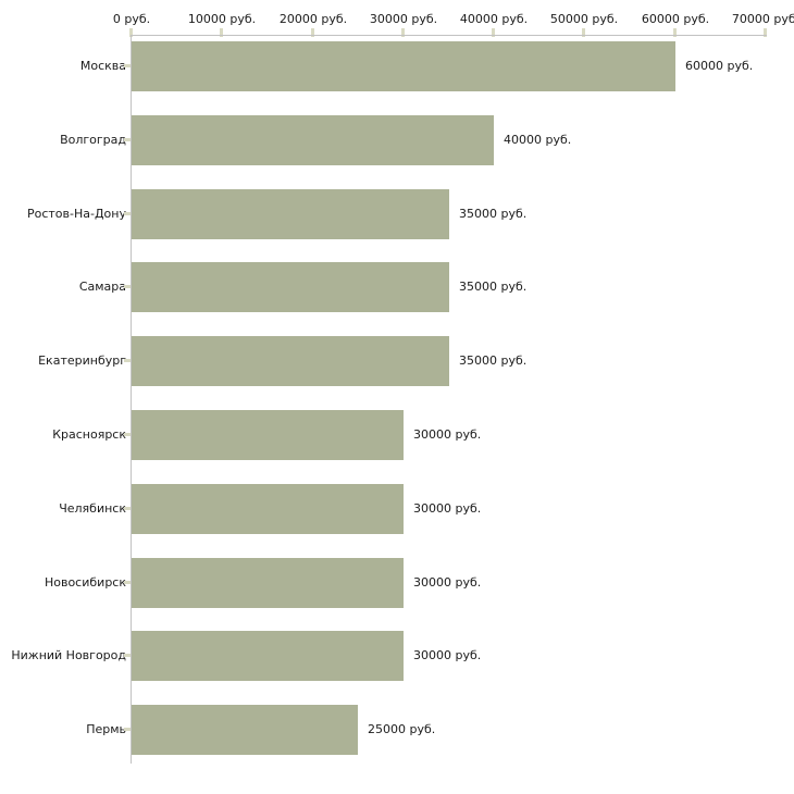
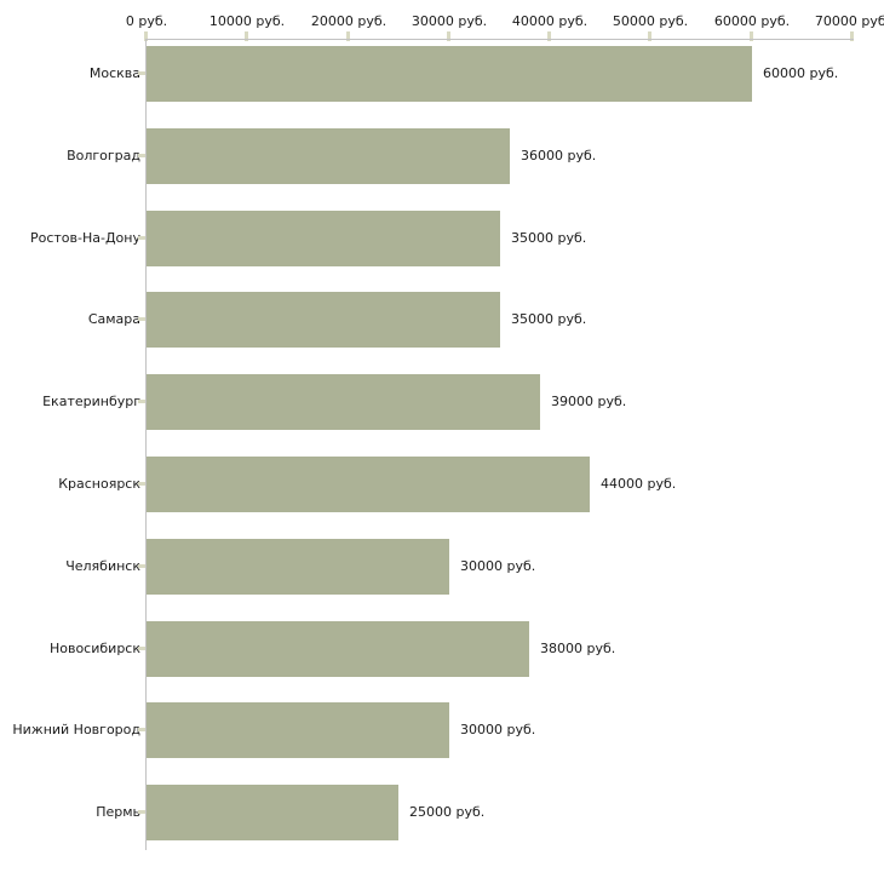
Волгоград: 40000 -> 36000
Екатеринбург: 35000 -> 39000
Красноярск: 30000 -> 44000
Новосибирск: 30000 -> 38000
